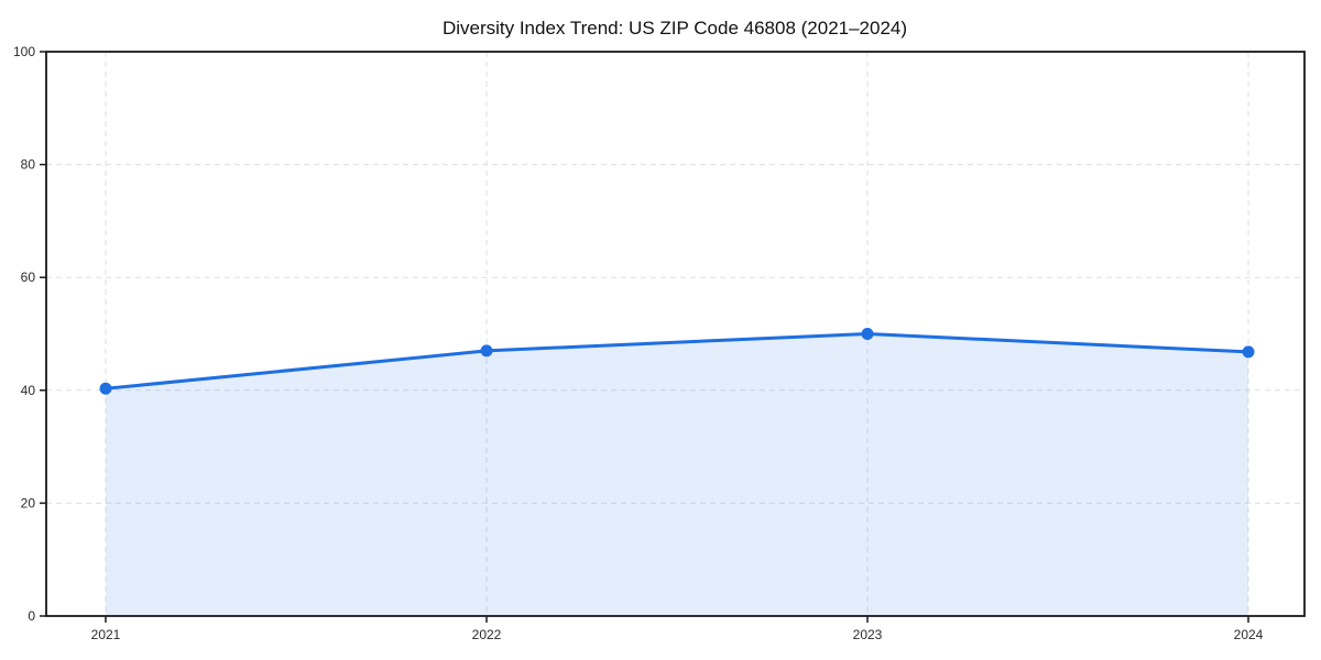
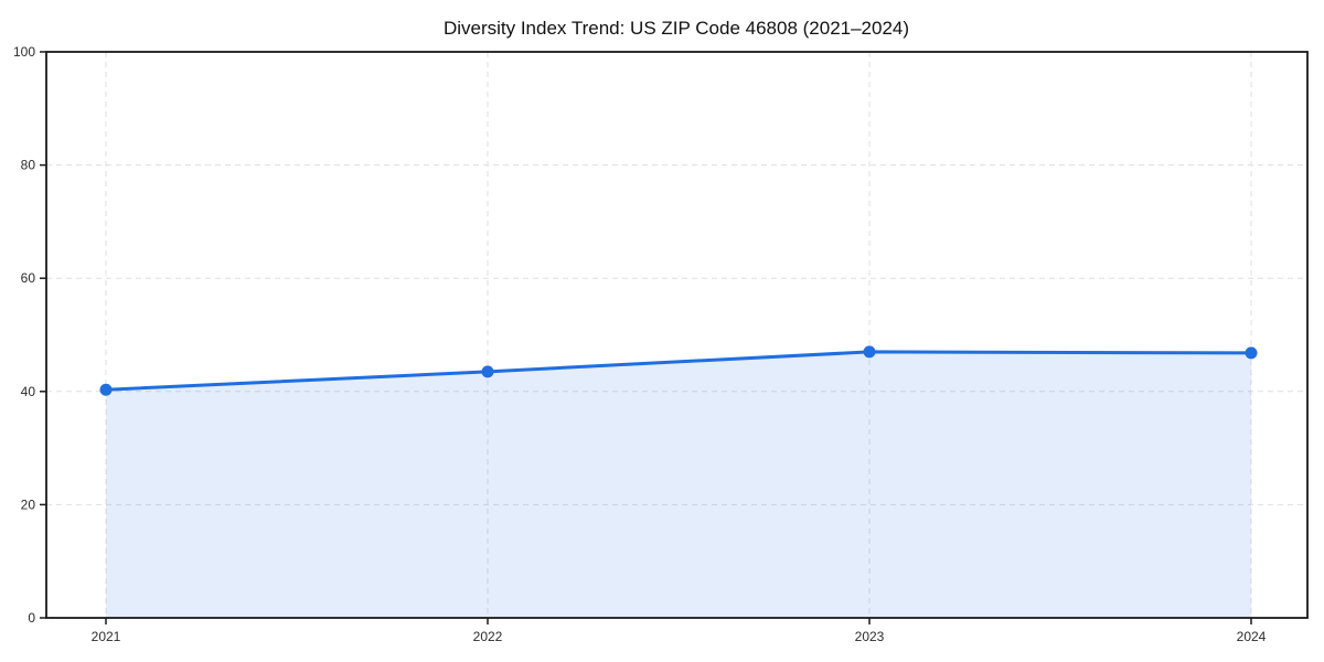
2022: 47 -> 44
2023: 50 -> 47
